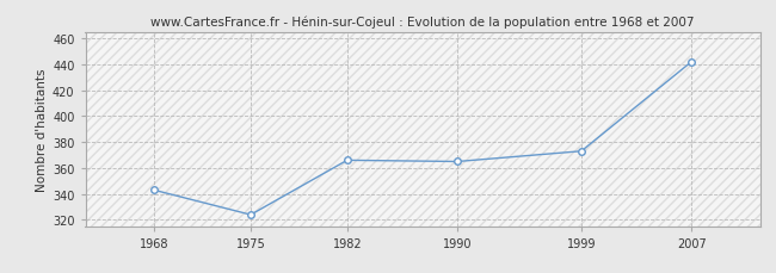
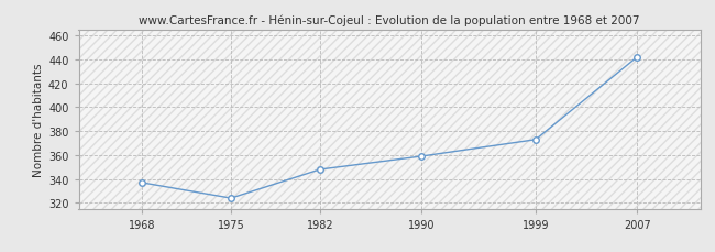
1968: 343 -> 337
1982: 366 -> 348
1990: 365 -> 359
